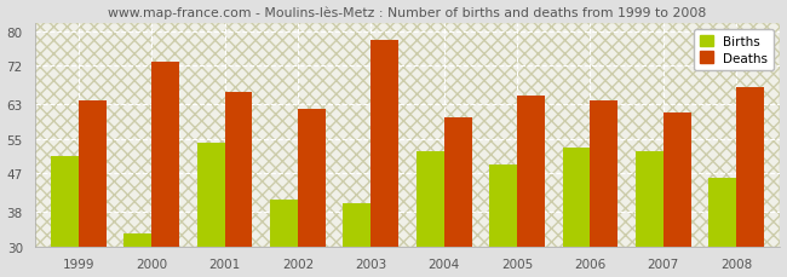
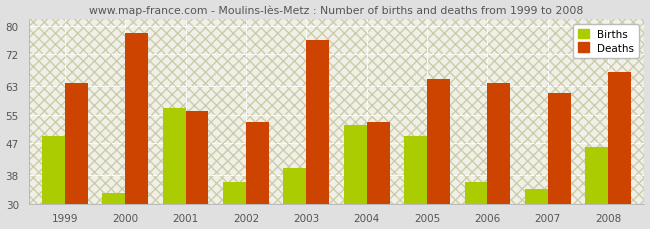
Births/1999: 51 -> 49
Deaths/2000: 73 -> 78
Births/2001: 54 -> 57
Deaths/2001: 66 -> 56
Births/2002: 41 -> 36
Deaths/2002: 62 -> 53
Deaths/2003: 78 -> 76
Deaths/2004: 60 -> 53
Births/2006: 53 -> 36
Births/2007: 52 -> 34
